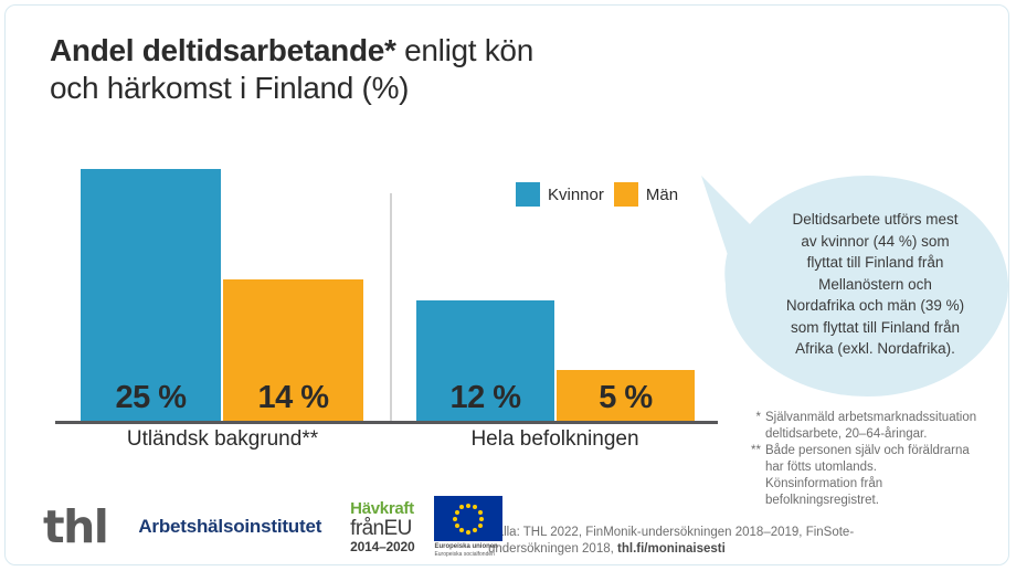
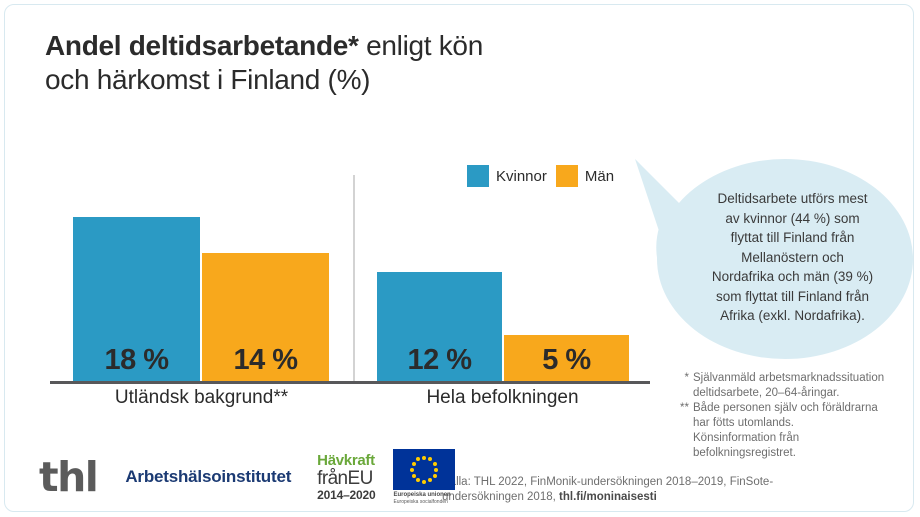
Kvinnor/Utländsk bakgrund**: 25 -> 18
